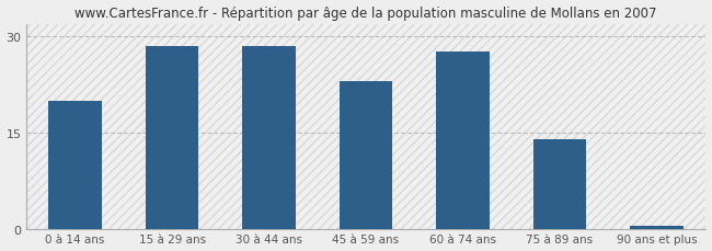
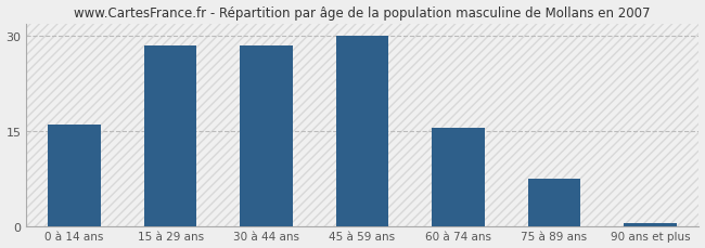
0 à 14 ans: 20.0 -> 16.0
45 à 59 ans: 23.0 -> 30.0
60 à 74 ans: 27.6 -> 15.5
75 à 89 ans: 14.0 -> 7.5
